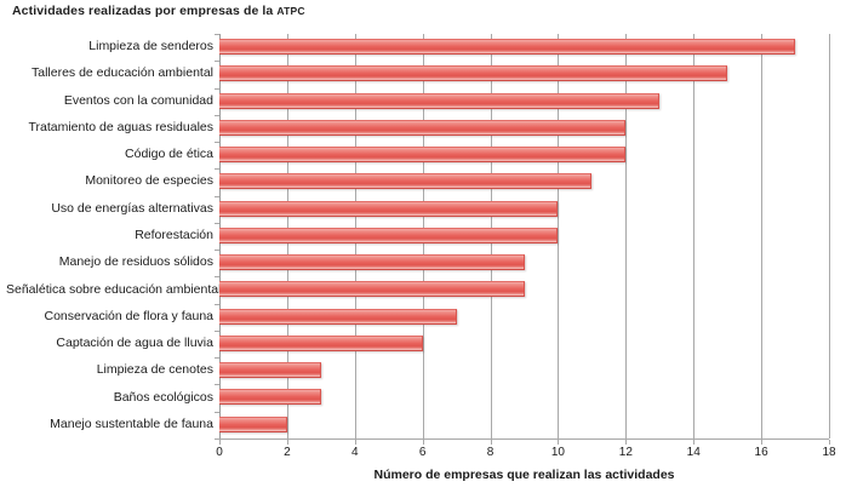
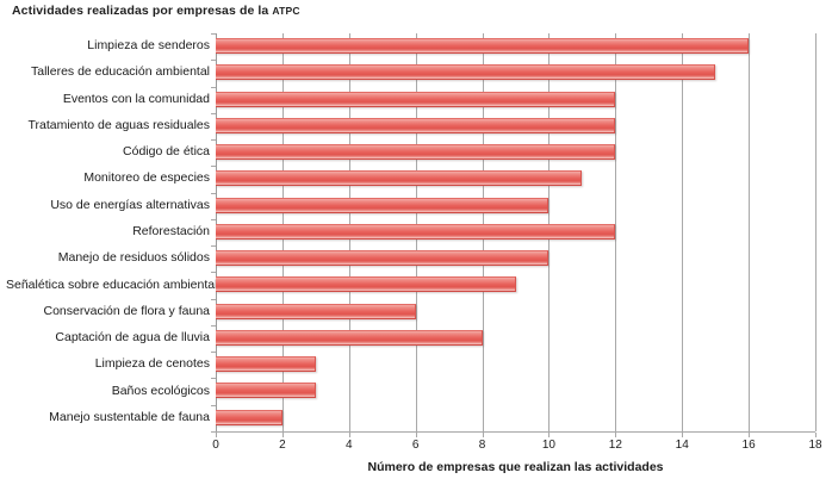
Limpieza de senderos: 17 -> 16
Eventos con la comunidad: 13 -> 12
Reforestación: 10 -> 12
Manejo de residuos sólidos: 9 -> 10
Conservación de flora y fauna: 7 -> 6
Captación de agua de lluvia: 6 -> 8
